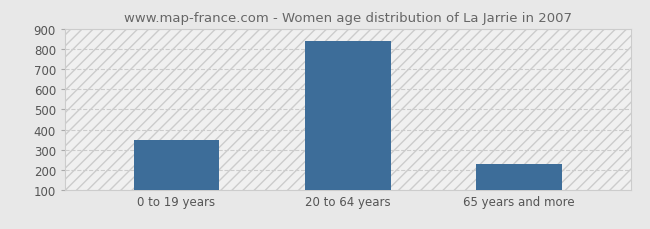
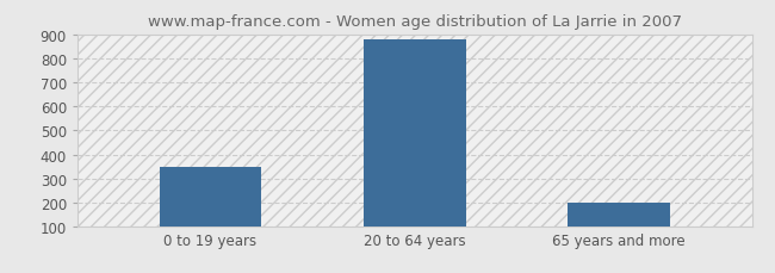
20 to 64 years: 840 -> 880
65 years and more: 230 -> 200
